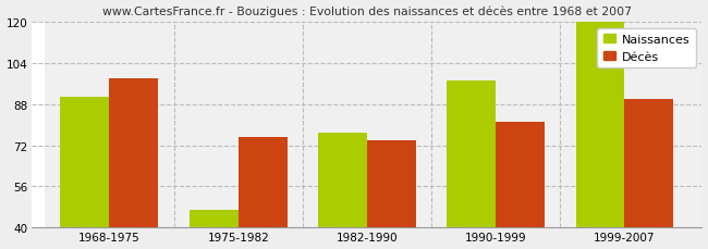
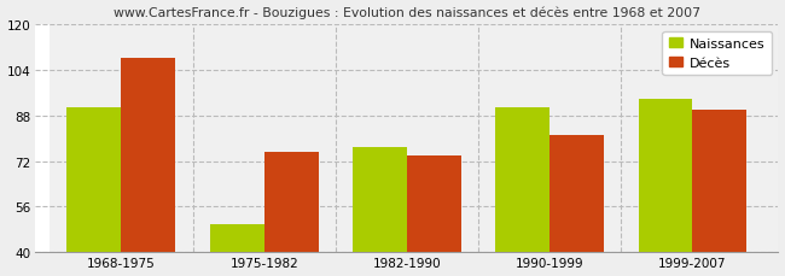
Décès/1968-1975: 98 -> 108
Naissances/1975-1982: 47 -> 50
Naissances/1990-1999: 97 -> 91
Naissances/1999-2007: 120 -> 94
